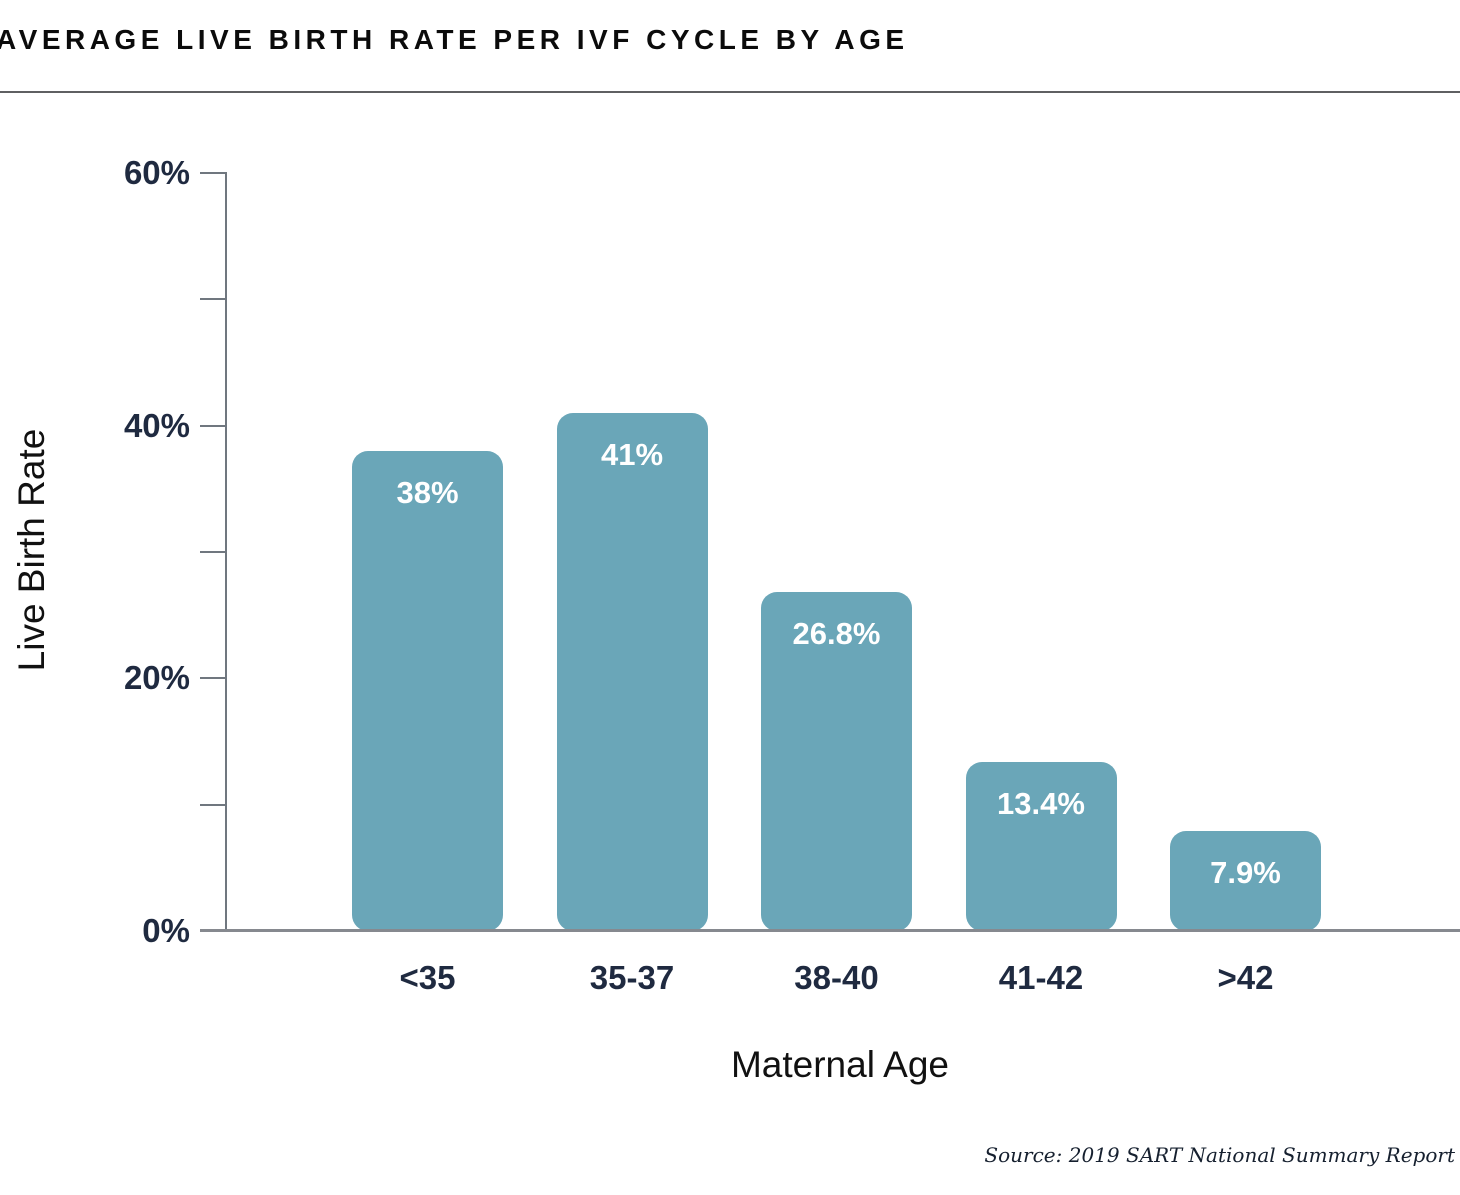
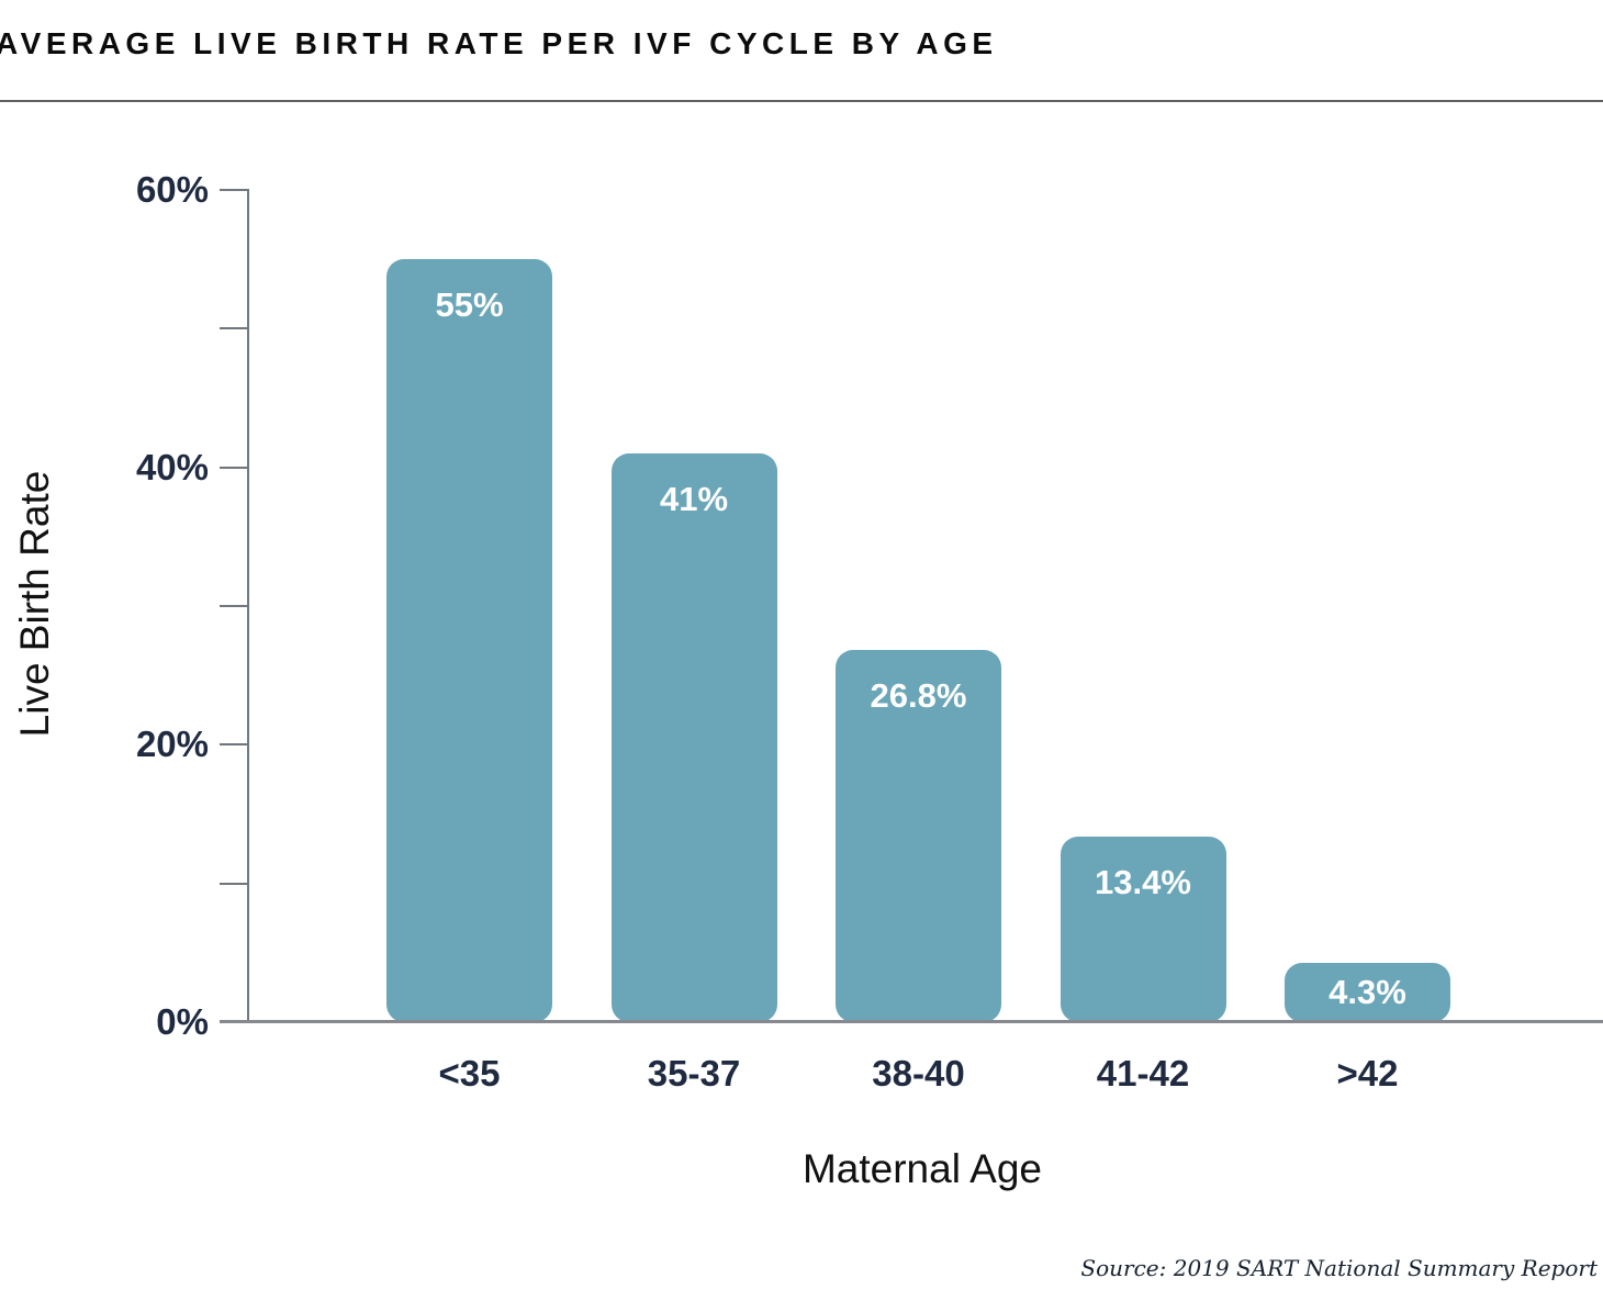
<35: 38% -> 55%
>42: 7.9% -> 4.3%
